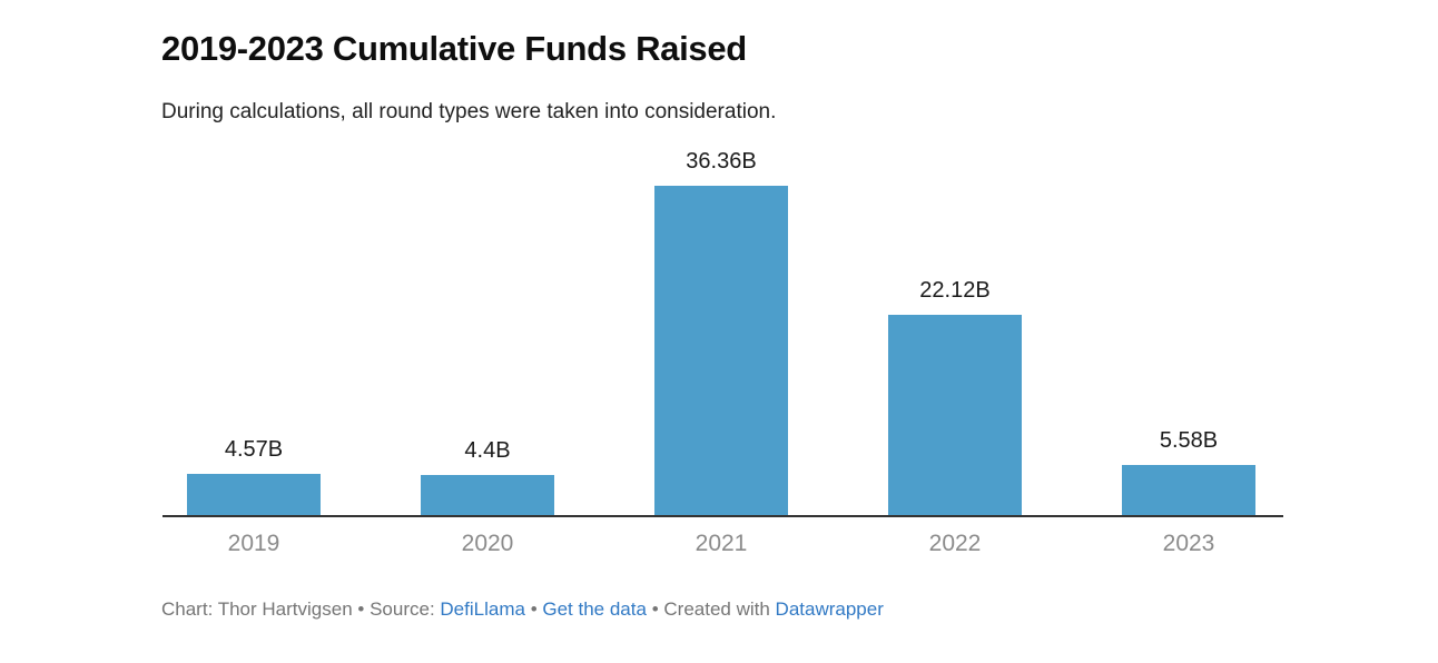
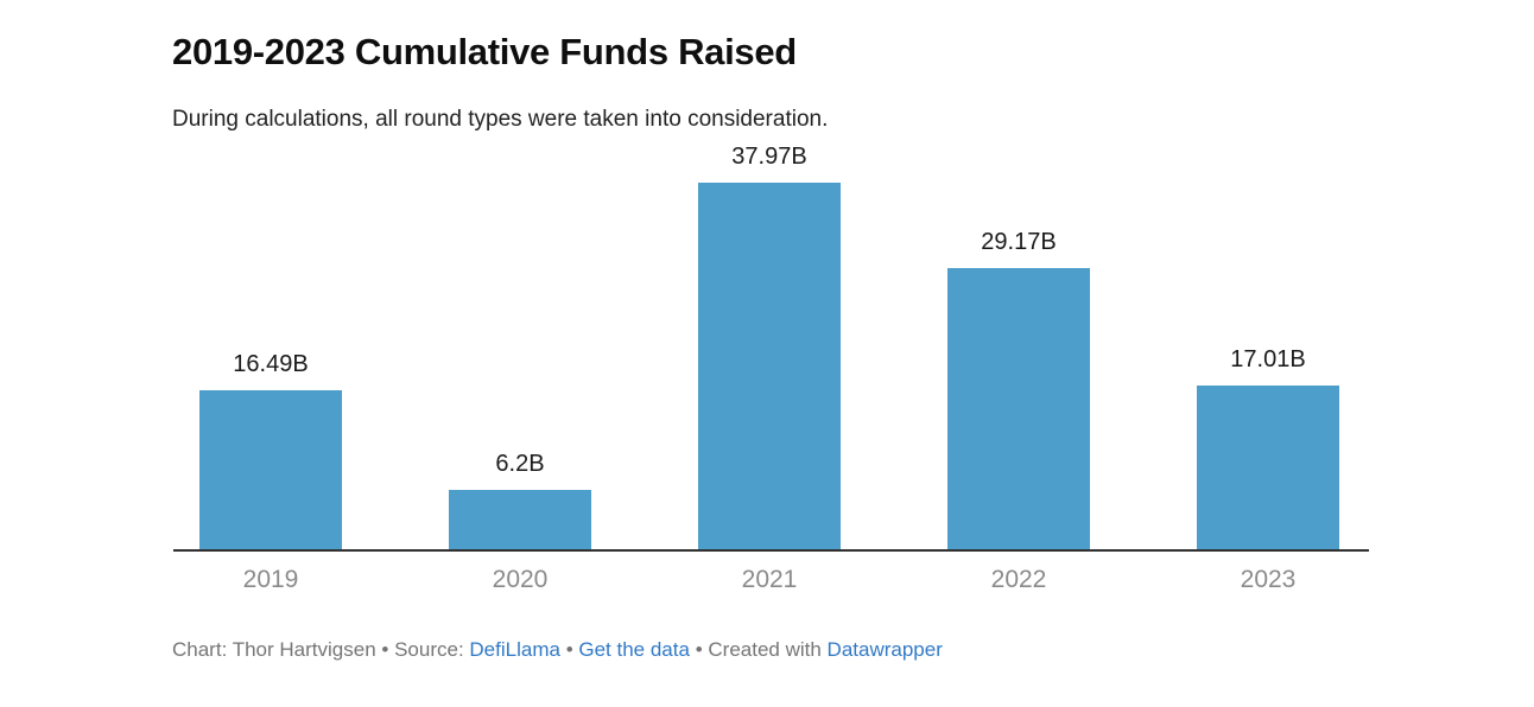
2019: 4.57B -> 16.49B
2020: 4.4B -> 6.2B
2021: 36.36B -> 37.97B
2022: 22.12B -> 29.17B
2023: 5.58B -> 17.01B
